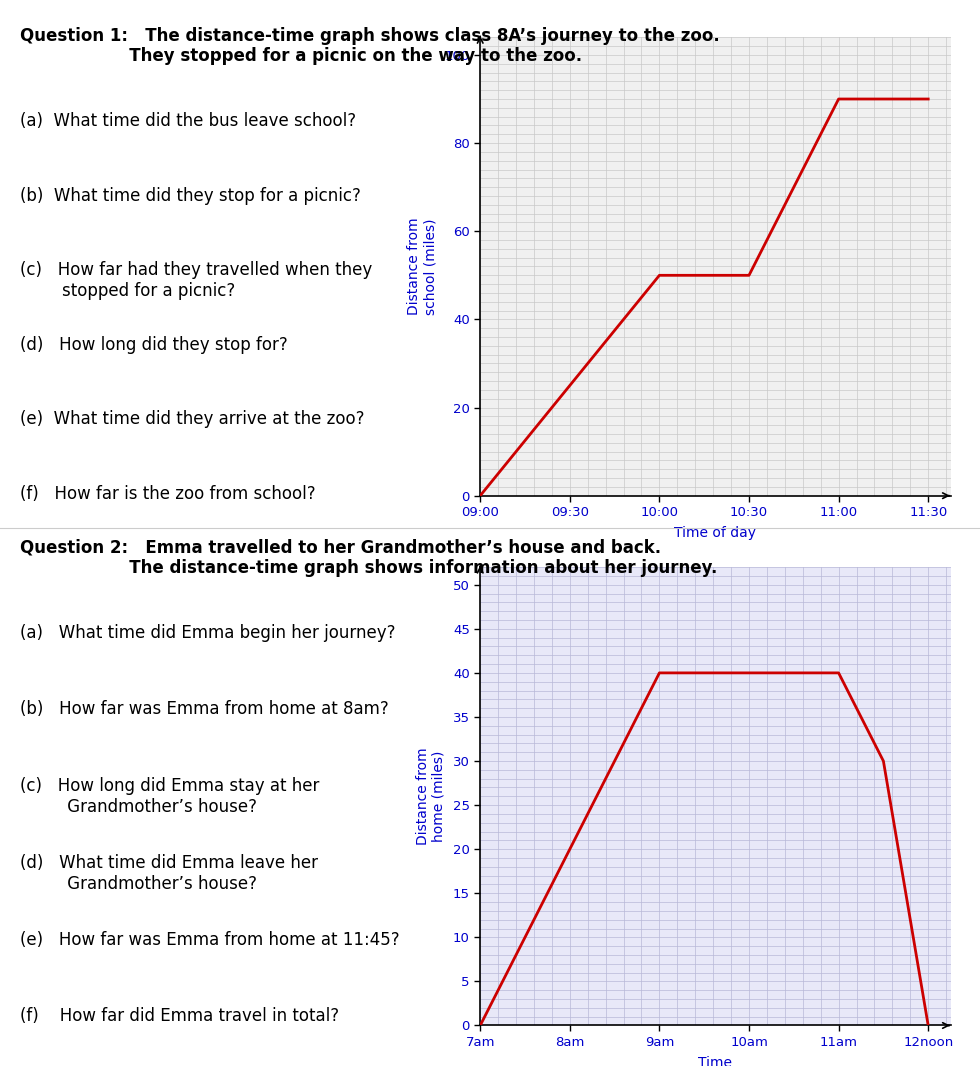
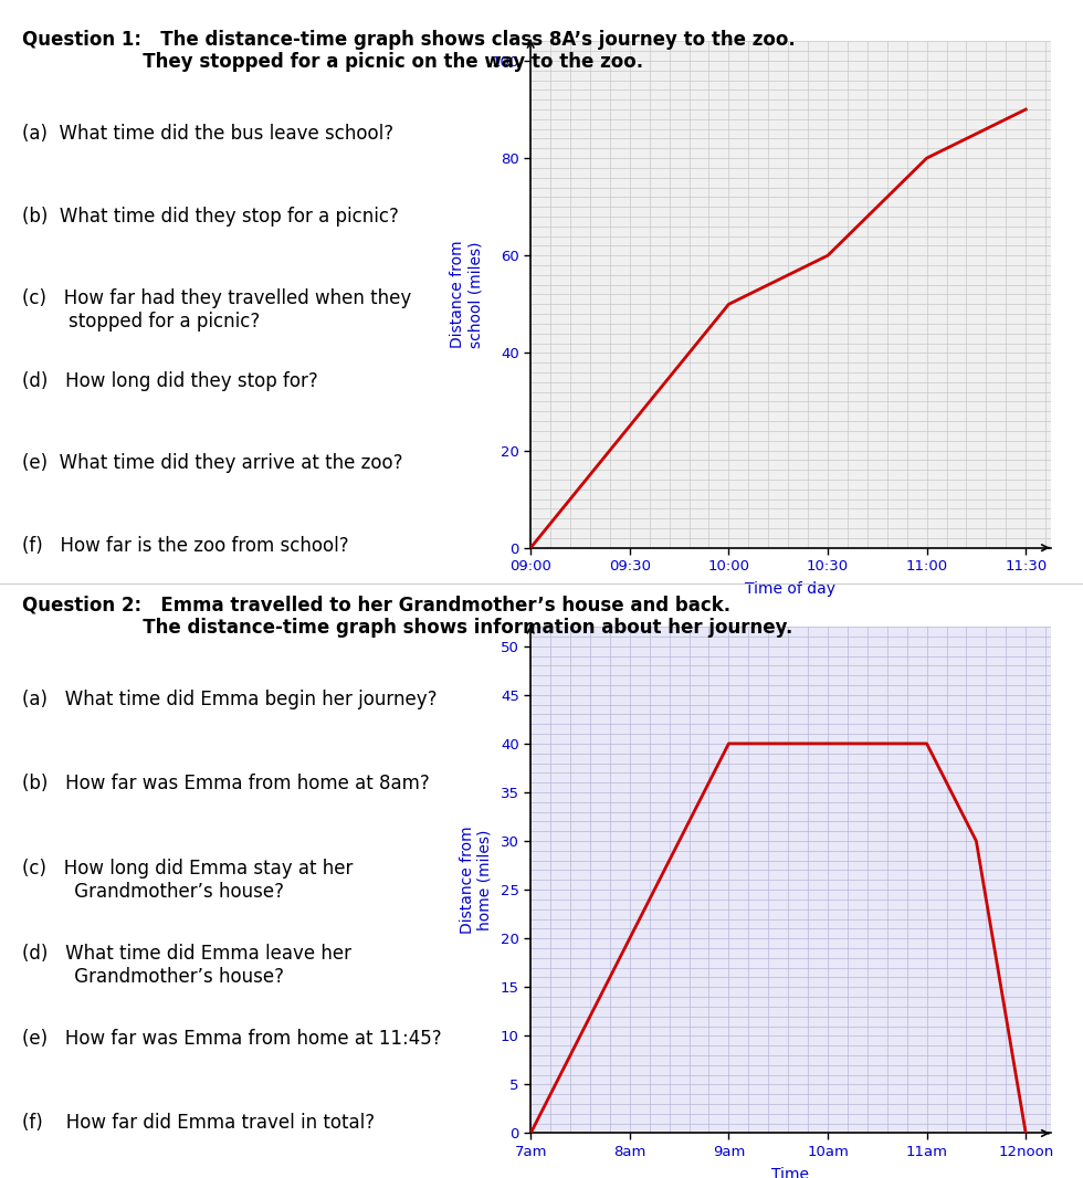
10:30: 50 -> 60
11:00: 90 -> 80
